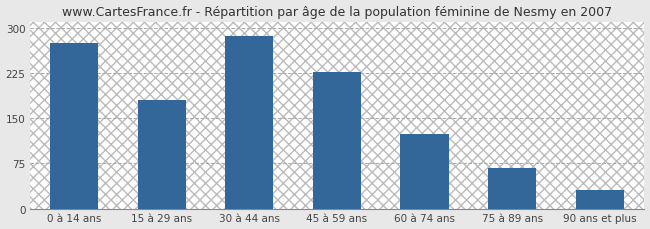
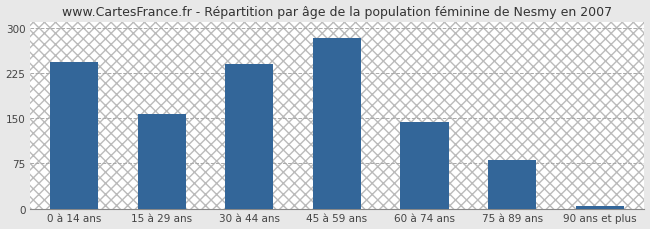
0 à 14 ans: 274 -> 243
15 à 29 ans: 180 -> 157
30 à 44 ans: 286 -> 240
45 à 59 ans: 226 -> 283
60 à 74 ans: 124 -> 143
75 à 89 ans: 68 -> 80
90 ans et plus: 30 -> 5
